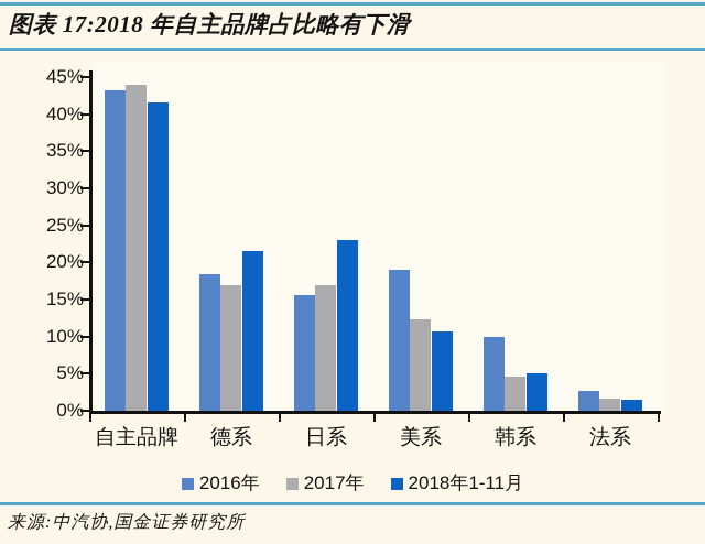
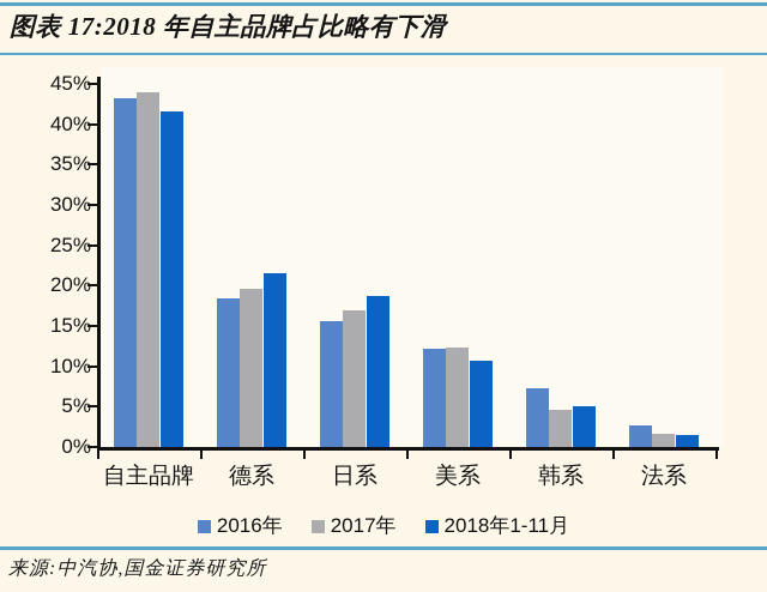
2017年/德系: 17% -> 20%
2018年1-11月/日系: 23% -> 19%
2016年/美系: 19% -> 12%
2016年/韩系: 10% -> 7%
